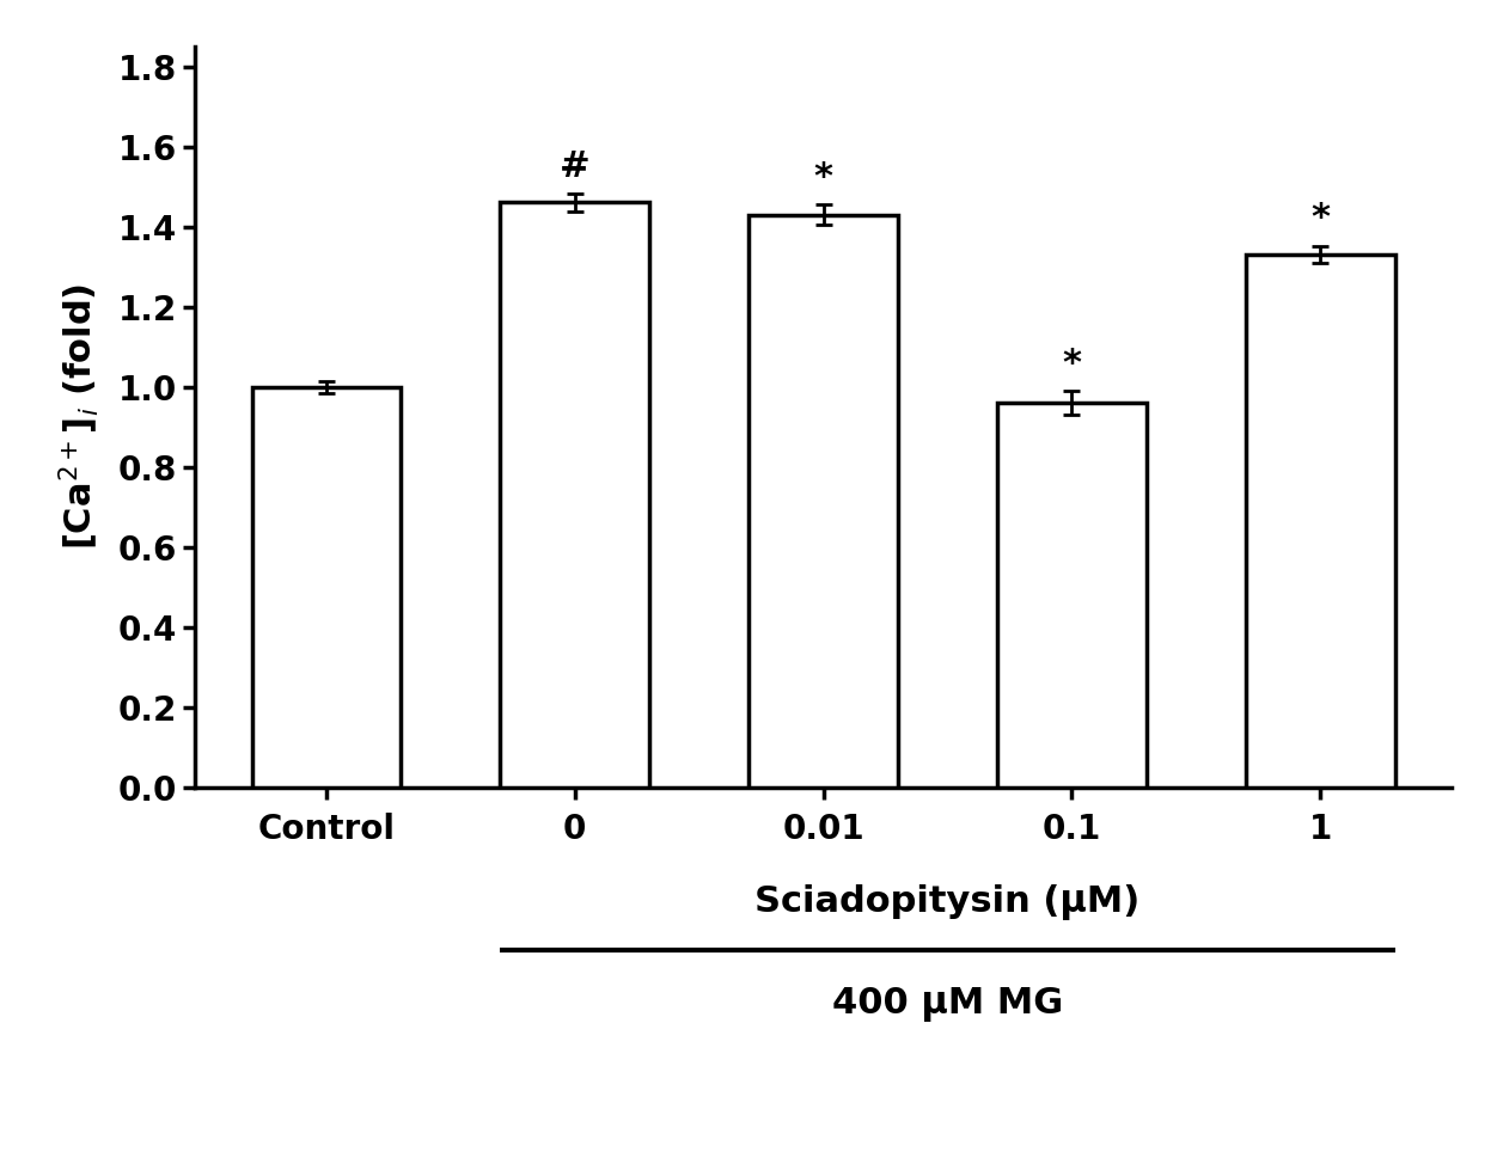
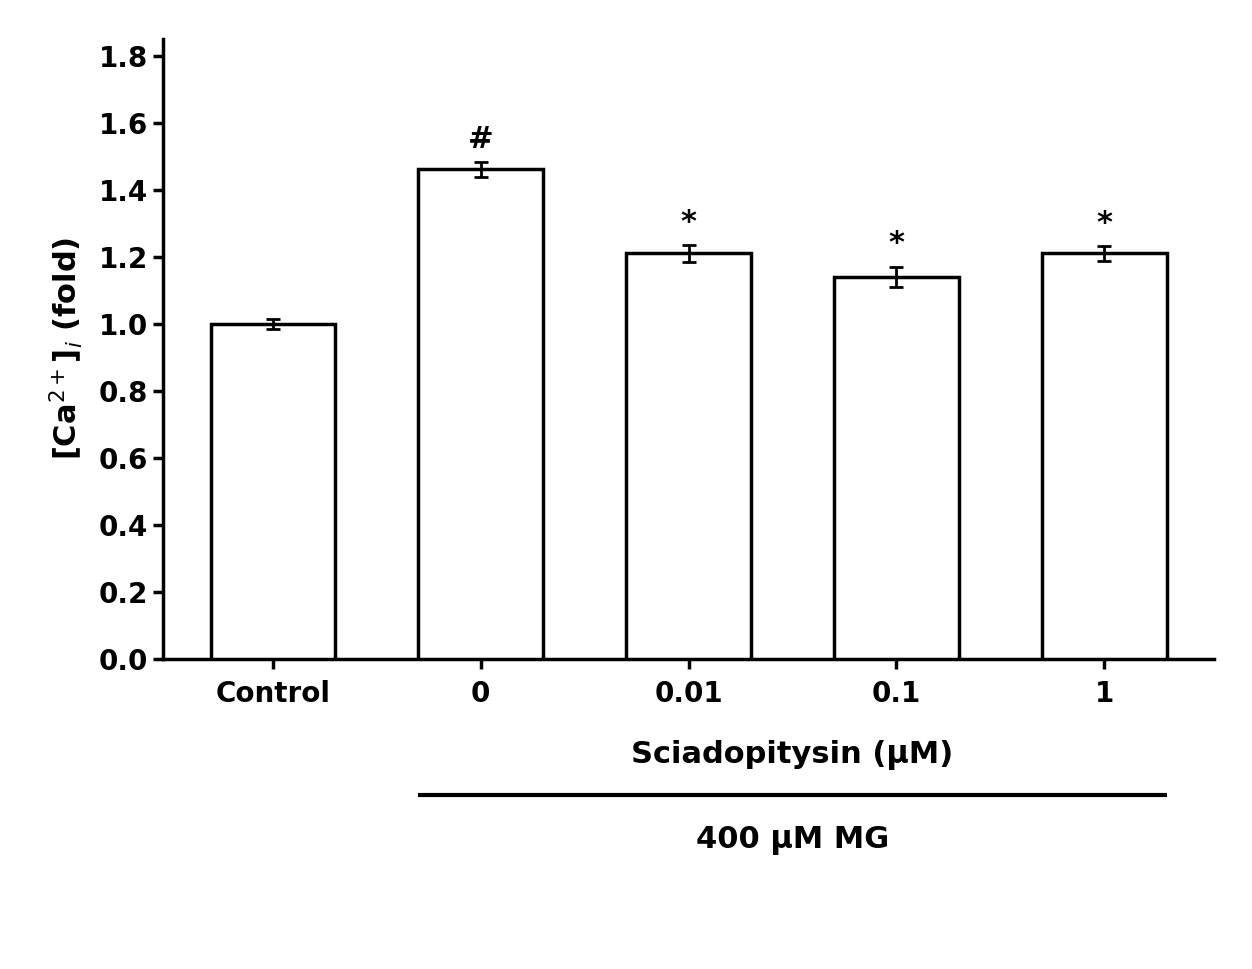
0.01: 1.43 -> 1.21
0.1: 0.96 -> 1.14
1: 1.33 -> 1.21
